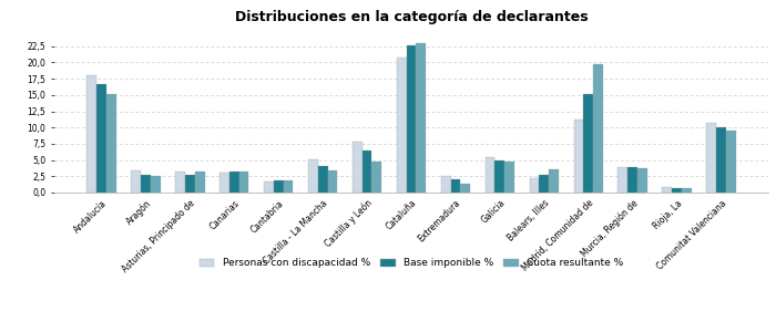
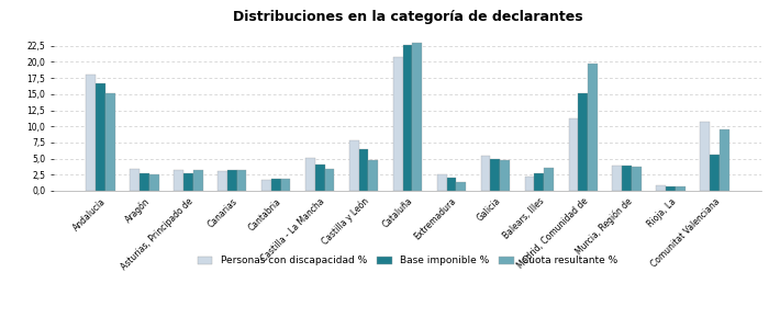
Base imponible %/Comunitat Valenciana: 10,1 -> 5,6
